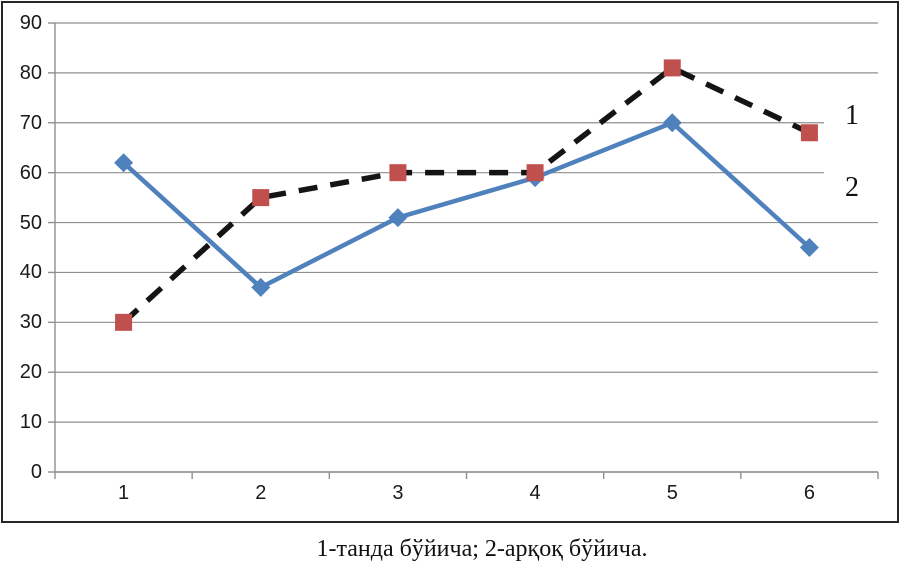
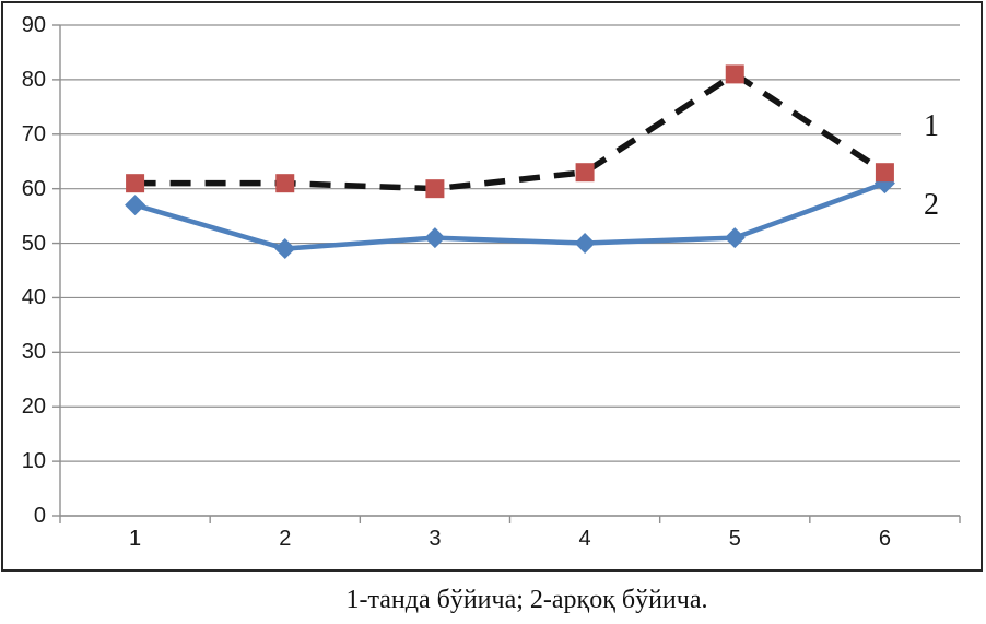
1/1: 30 -> 61
2/1: 62 -> 57
1/2: 55 -> 61
2/2: 37 -> 49
1/4: 60 -> 63
2/4: 59 -> 50
2/5: 70 -> 51
1/6: 68 -> 63
2/6: 45 -> 61
